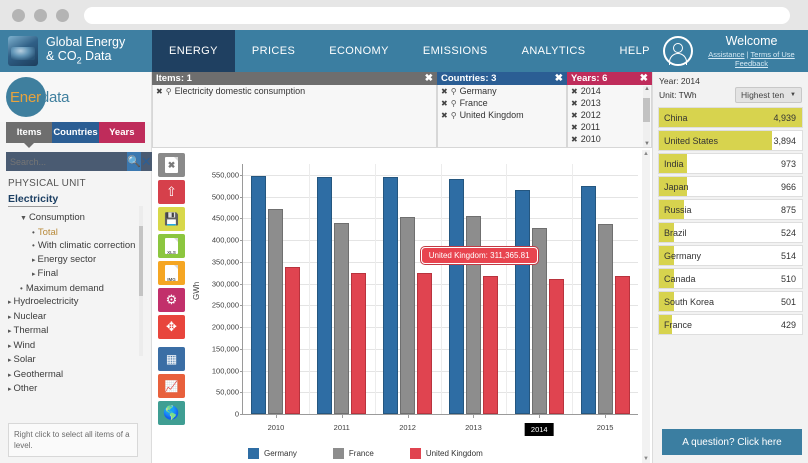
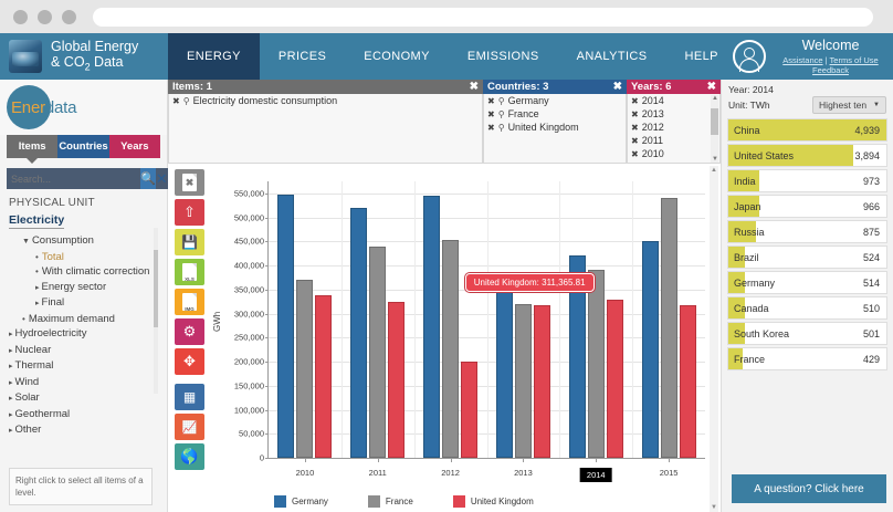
France/2010: 470000 -> 370000
Germany/2011: 540000 -> 520000
United Kingdom/2012: 320000 -> 200000
Germany/2013: 540000 -> 370000
France/2013: 460000 -> 320000
Germany/2014: 520000 -> 420000
France/2014: 430000 -> 390000
United Kingdom/2014: 310000 -> 330000
Germany/2015: 520000 -> 450000
France/2015: 440000 -> 540000
